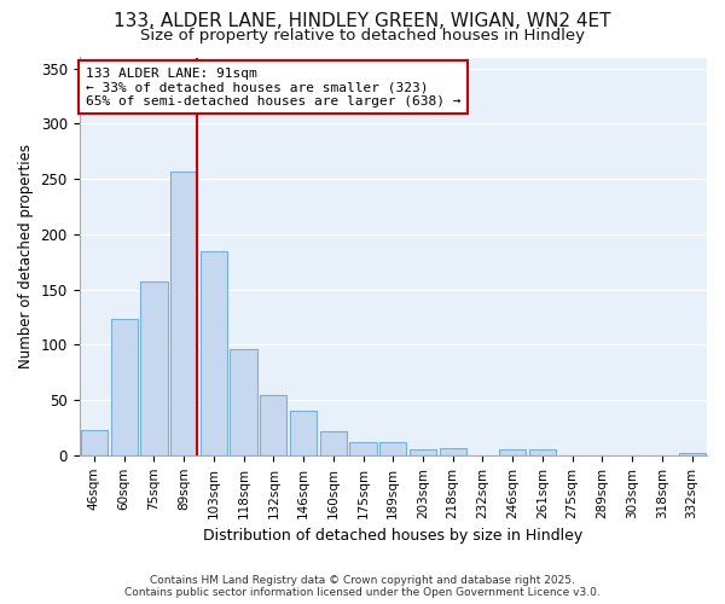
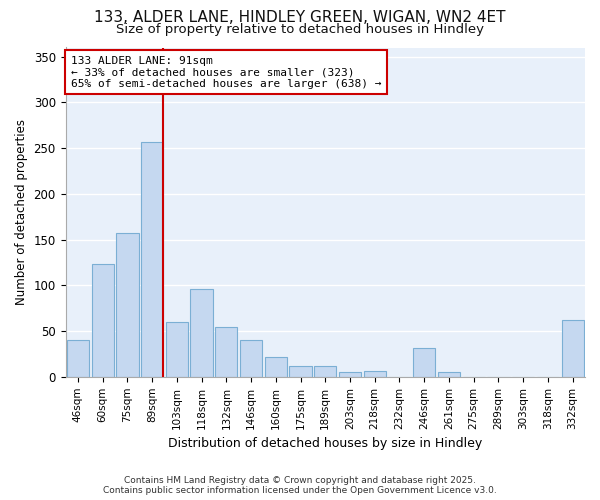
46sqm: 23 -> 40
103sqm: 185 -> 60
246sqm: 5 -> 32
332sqm: 2 -> 62
